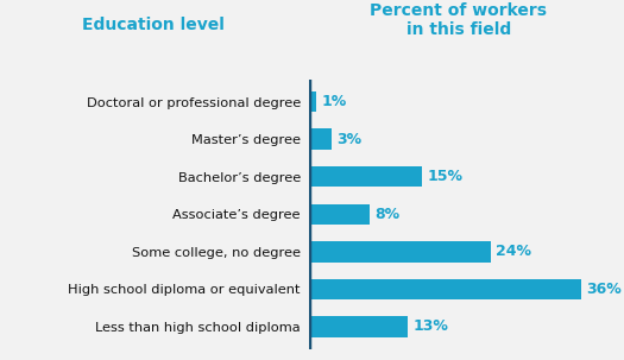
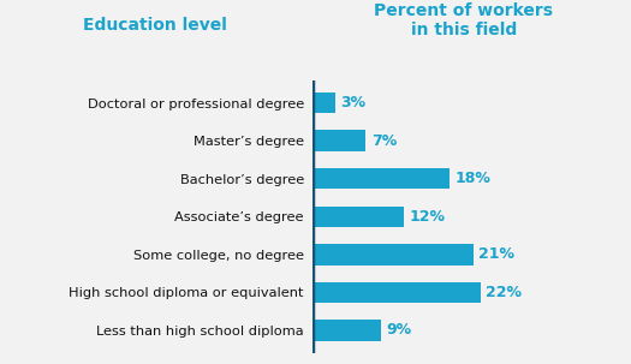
Doctoral or professional degree: 1% -> 3%
Master’s degree: 3% -> 7%
Bachelor’s degree: 15% -> 18%
Associate’s degree: 8% -> 12%
Some college, no degree: 24% -> 21%
High school diploma or equivalent: 36% -> 22%
Less than high school diploma: 13% -> 9%
